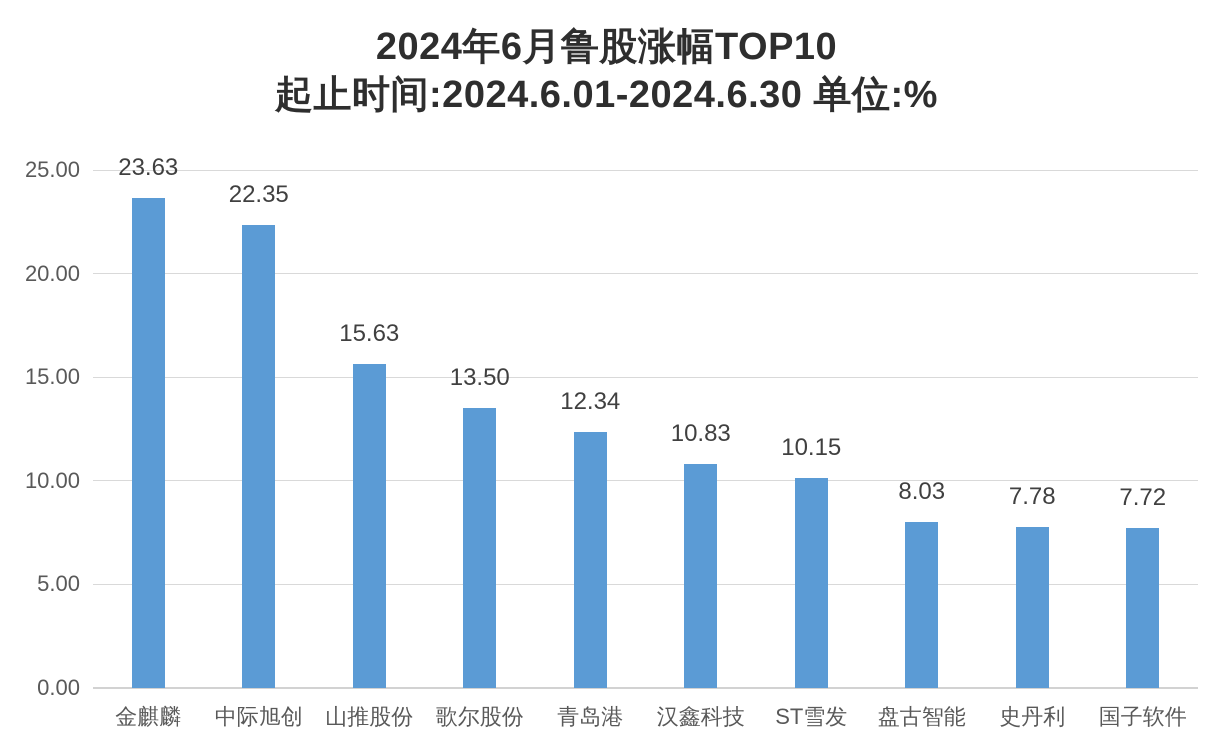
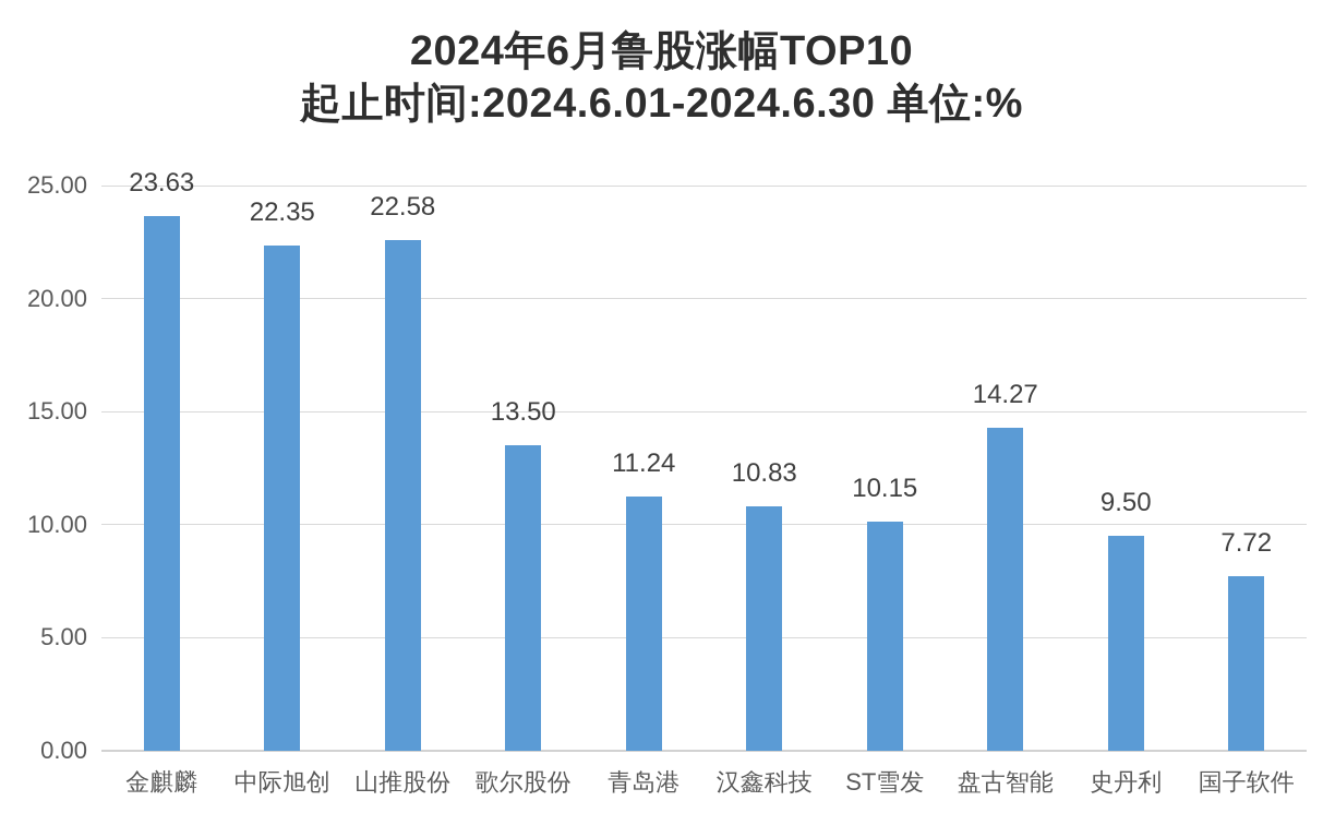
山推股份: 15.63 -> 22.58
青岛港: 12.34 -> 11.24
盘古智能: 8.03 -> 14.27
史丹利: 7.78 -> 9.50
